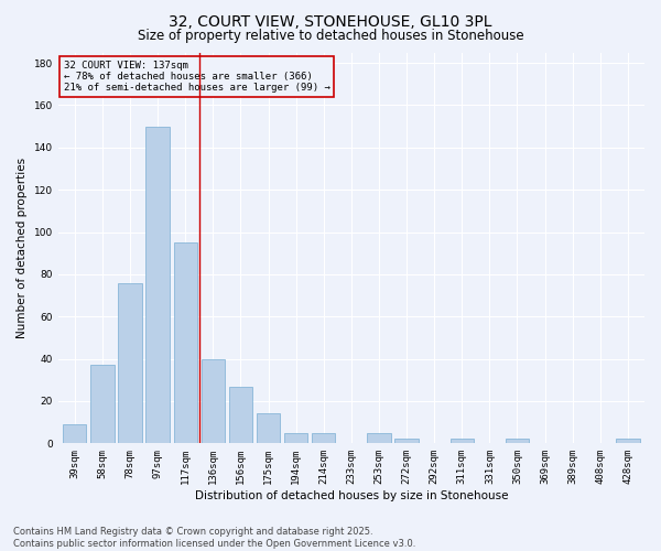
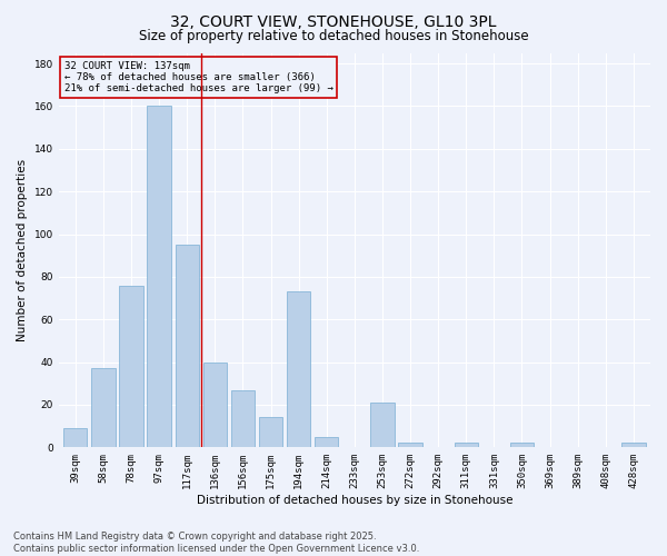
97sqm: 150 -> 160
194sqm: 5 -> 73
253sqm: 5 -> 21
